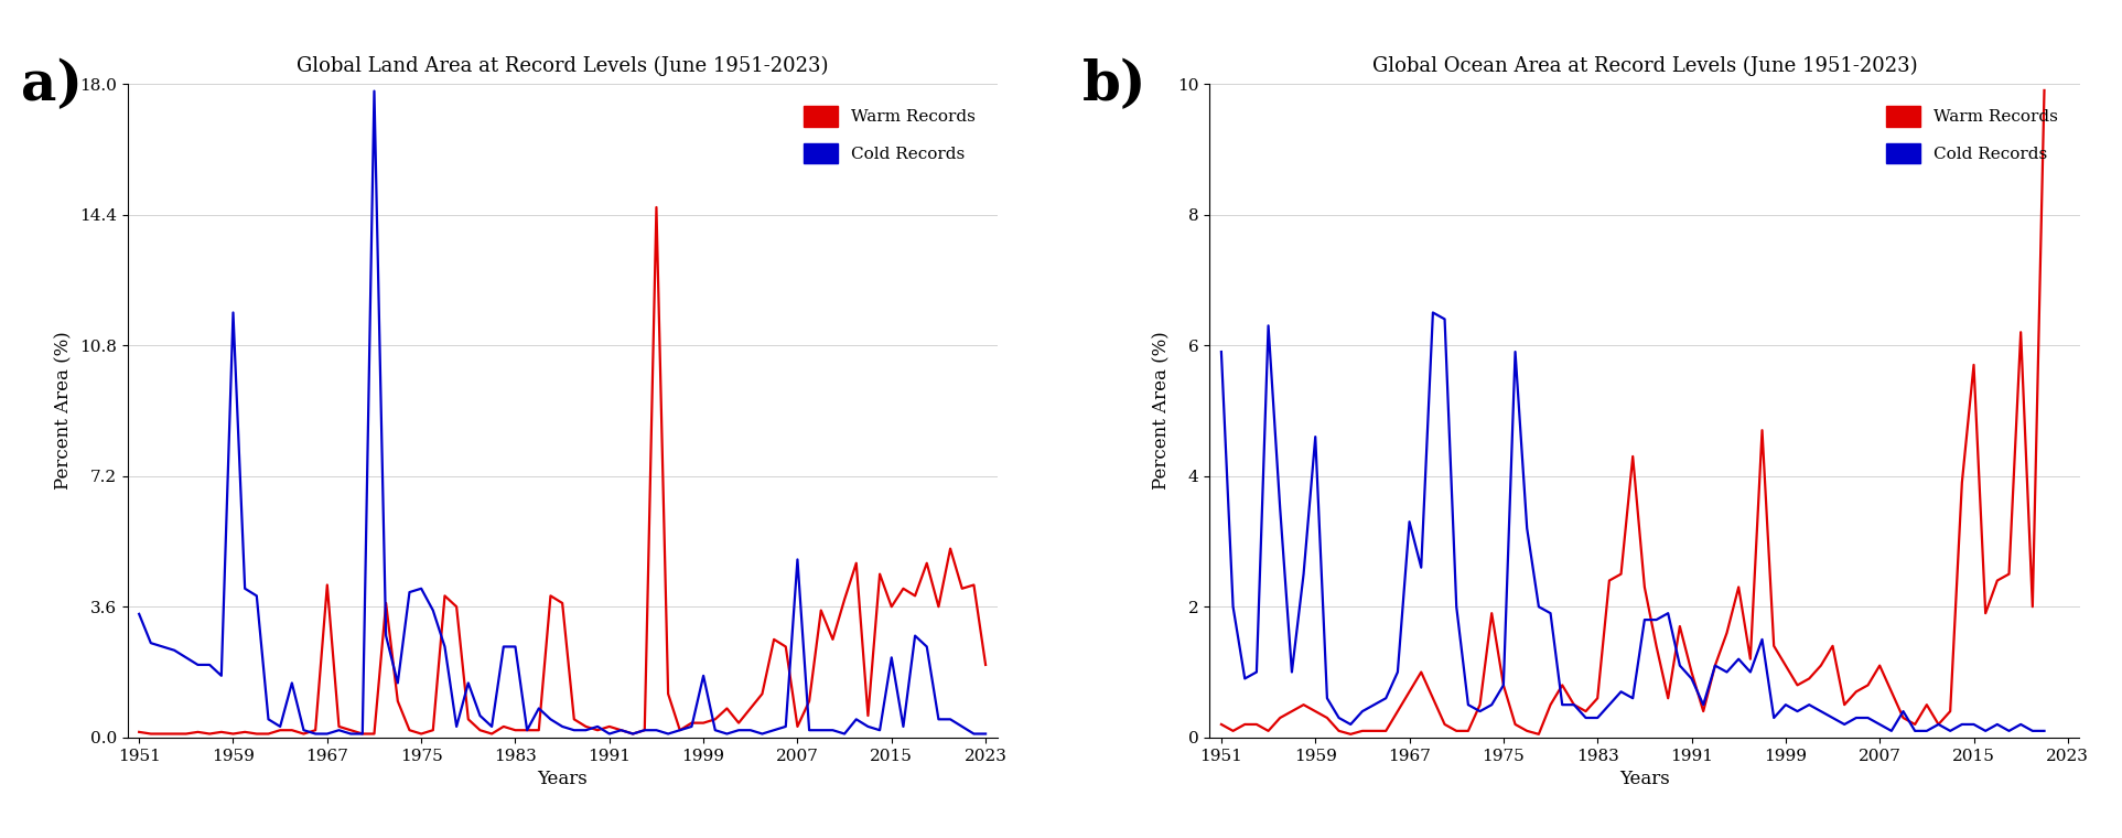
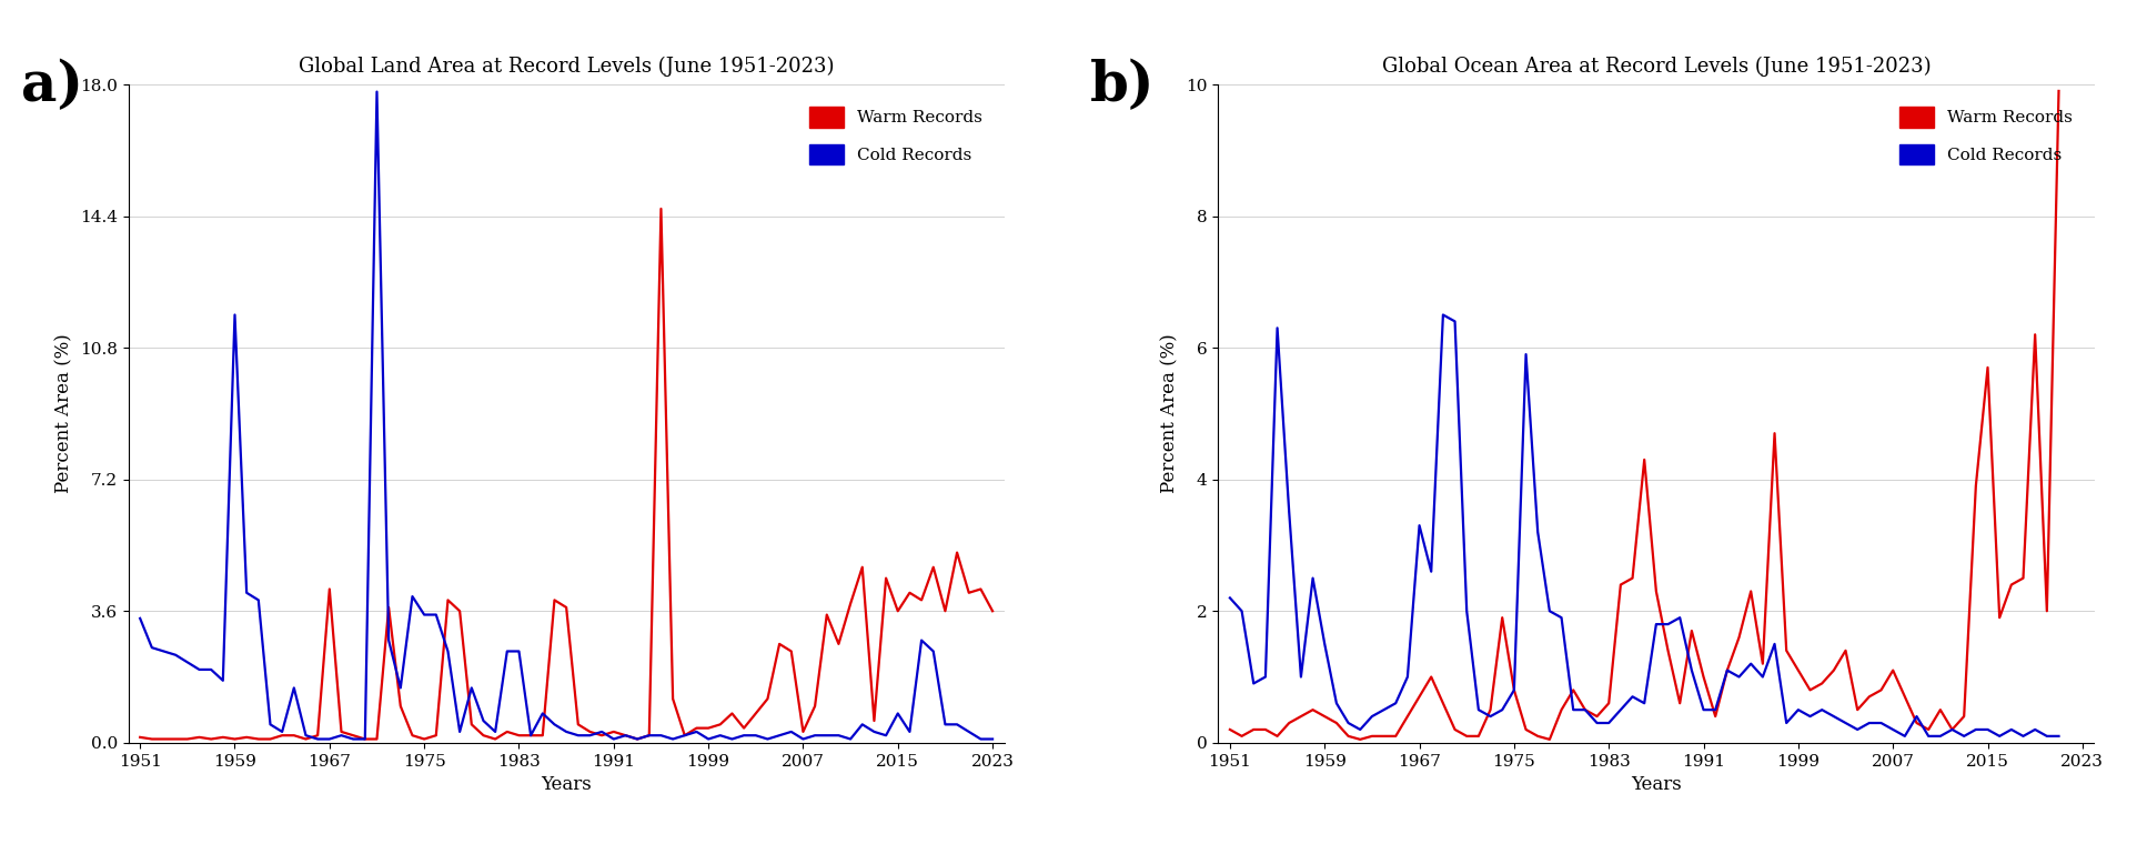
Global Land Area at Record Levels (June 1951-2023)/Cold Records/1975: 4.1 -> 3.5
Global Land Area at Record Levels (June 1951-2023)/Cold Records/1999: 1.7 -> 0.1
Global Land Area at Record Levels (June 1951-2023)/Cold Records/2007: 4.9 -> 0.1
Global Land Area at Record Levels (June 1951-2023)/Cold Records/2015: 2.2 -> 0.8
Global Land Area at Record Levels (June 1951-2023)/Warm Records/2023: 2.00 -> 3.60
Global Ocean Area at Record Levels (June 1951-2023)/Cold Records/1951: 5.9 -> 2.2
Global Ocean Area at Record Levels (June 1951-2023)/Cold Records/1959: 4.6 -> 1.5
Global Ocean Area at Record Levels (June 1951-2023)/Cold Records/1991: 0.9 -> 0.5
